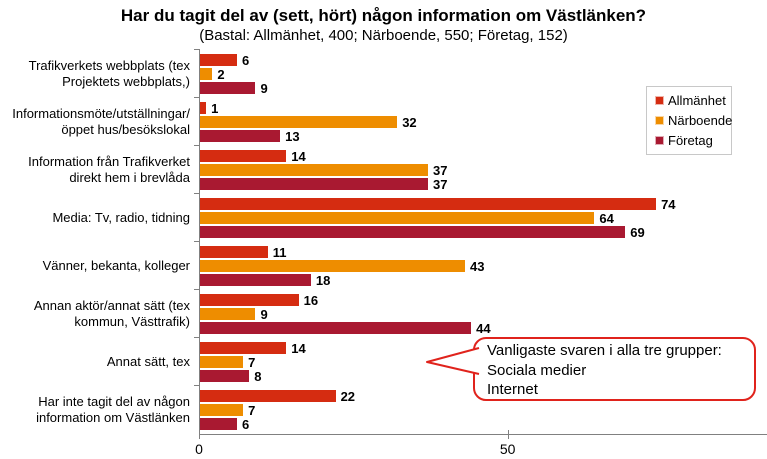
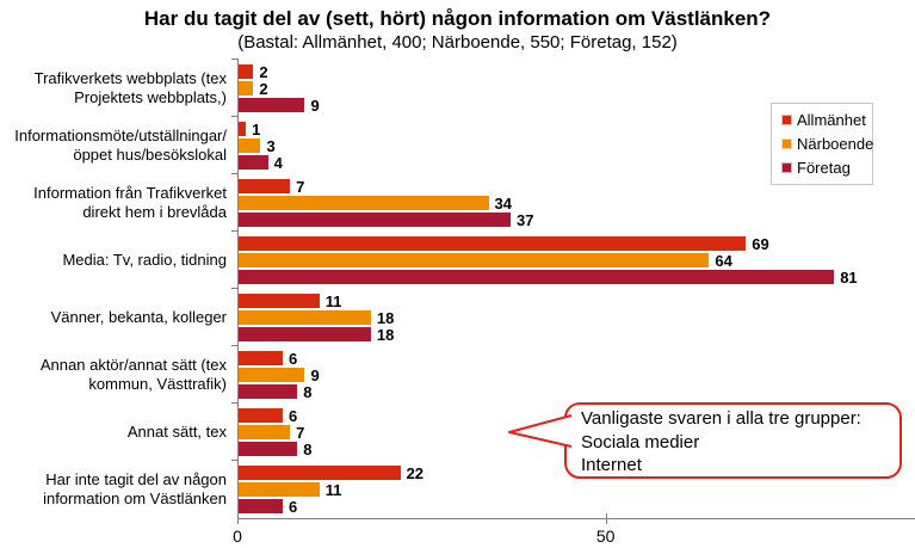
Allmänhet/Trafikverkets webbplats (tex Projektets webbplats,): 6 -> 2
Närboende/Informationsmöte/utställningar/ öppet hus/besökslokal: 32 -> 3
Företag/Informationsmöte/utställningar/ öppet hus/besökslokal: 13 -> 4
Allmänhet/Information från Trafikverket direkt hem i brevlåda: 14 -> 7
Närboende/Information från Trafikverket direkt hem i brevlåda: 37 -> 34
Allmänhet/Media: Tv, radio, tidning: 74 -> 69
Företag/Media: Tv, radio, tidning: 69 -> 81
Närboende/Vänner, bekanta, kolleger: 43 -> 18
Allmänhet/Annan aktör/annat sätt (tex kommun, Västtrafik): 16 -> 6
Företag/Annan aktör/annat sätt (tex kommun, Västtrafik): 44 -> 8
Allmänhet/Annat sätt, tex: 14 -> 6
Närboende/Har inte tagit del av någon information om Västlänken: 7 -> 11
